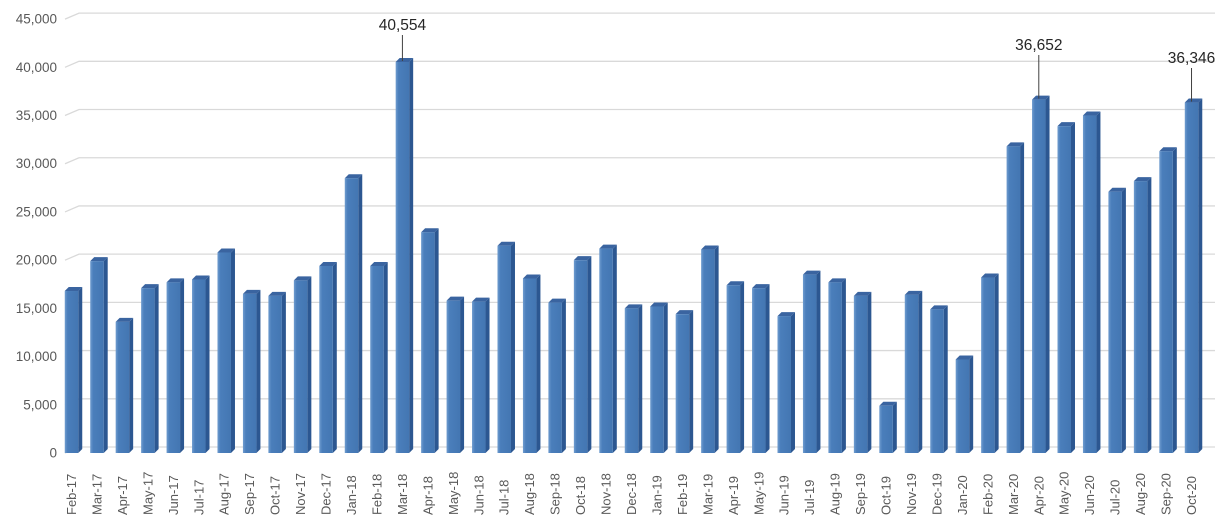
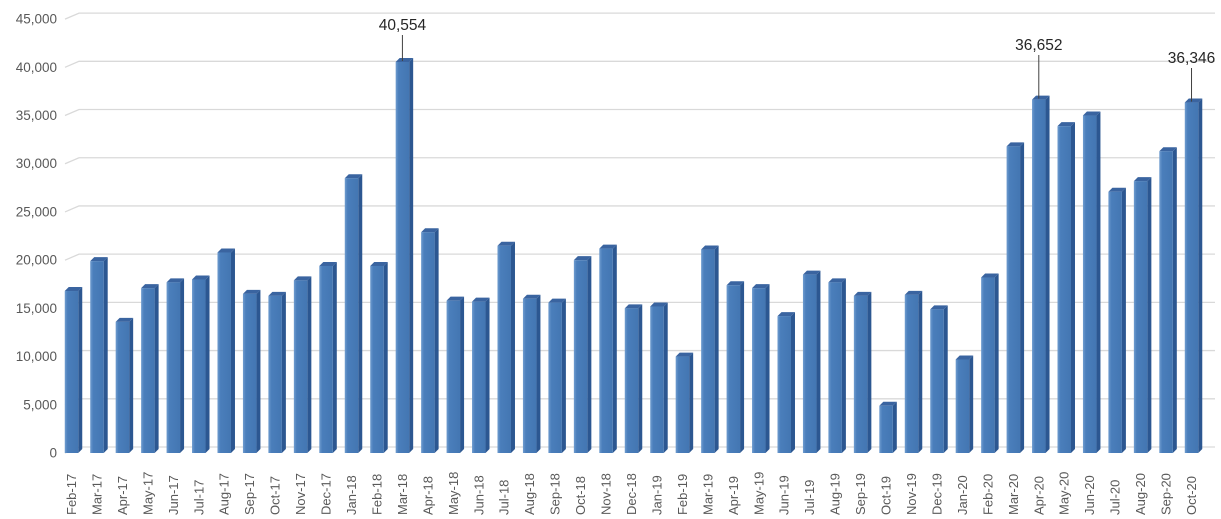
Aug-18: 18000 -> 16000
Feb-19: 14000 -> 10000
